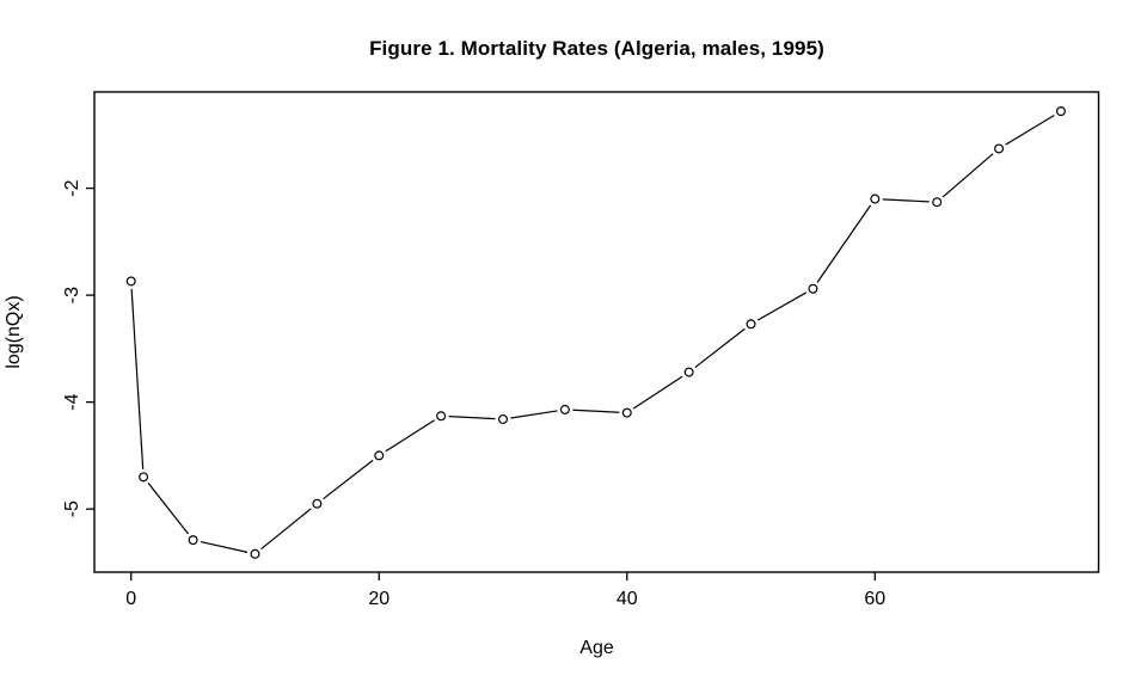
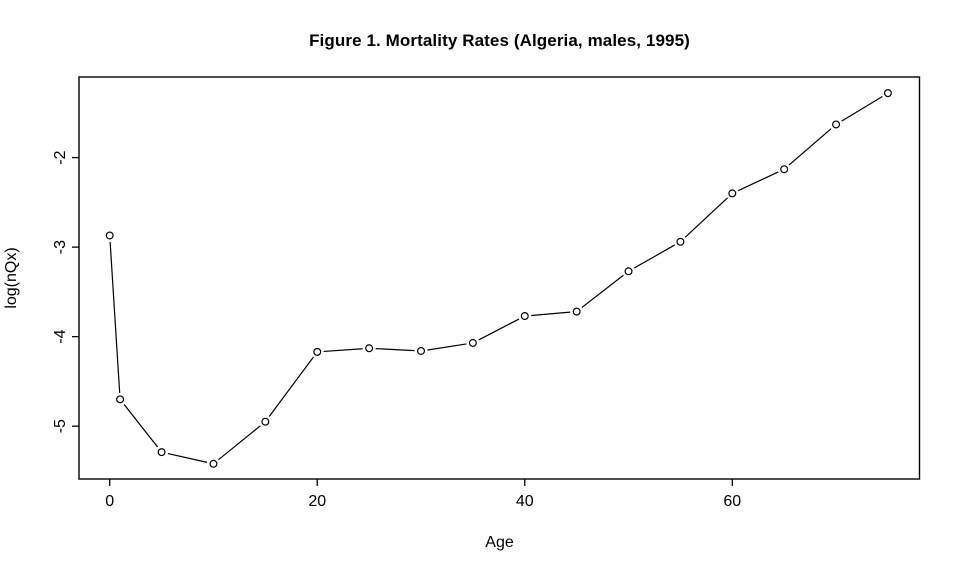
20: -4.5 -> -4.2
40: -4.1 -> -3.8
60: -2.1 -> -2.4
